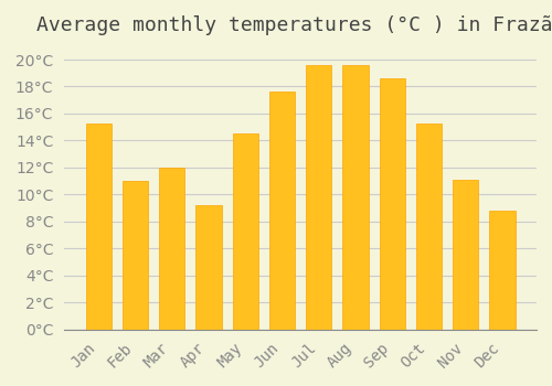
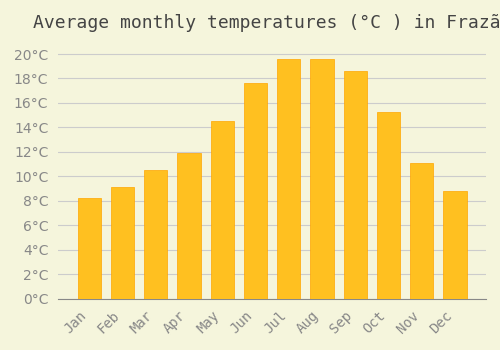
Jan: 15.3°C -> 8.2°C
Feb: 11.0°C -> 9.1°C
Mar: 12.0°C -> 10.5°C
Apr: 9.2°C -> 11.9°C
